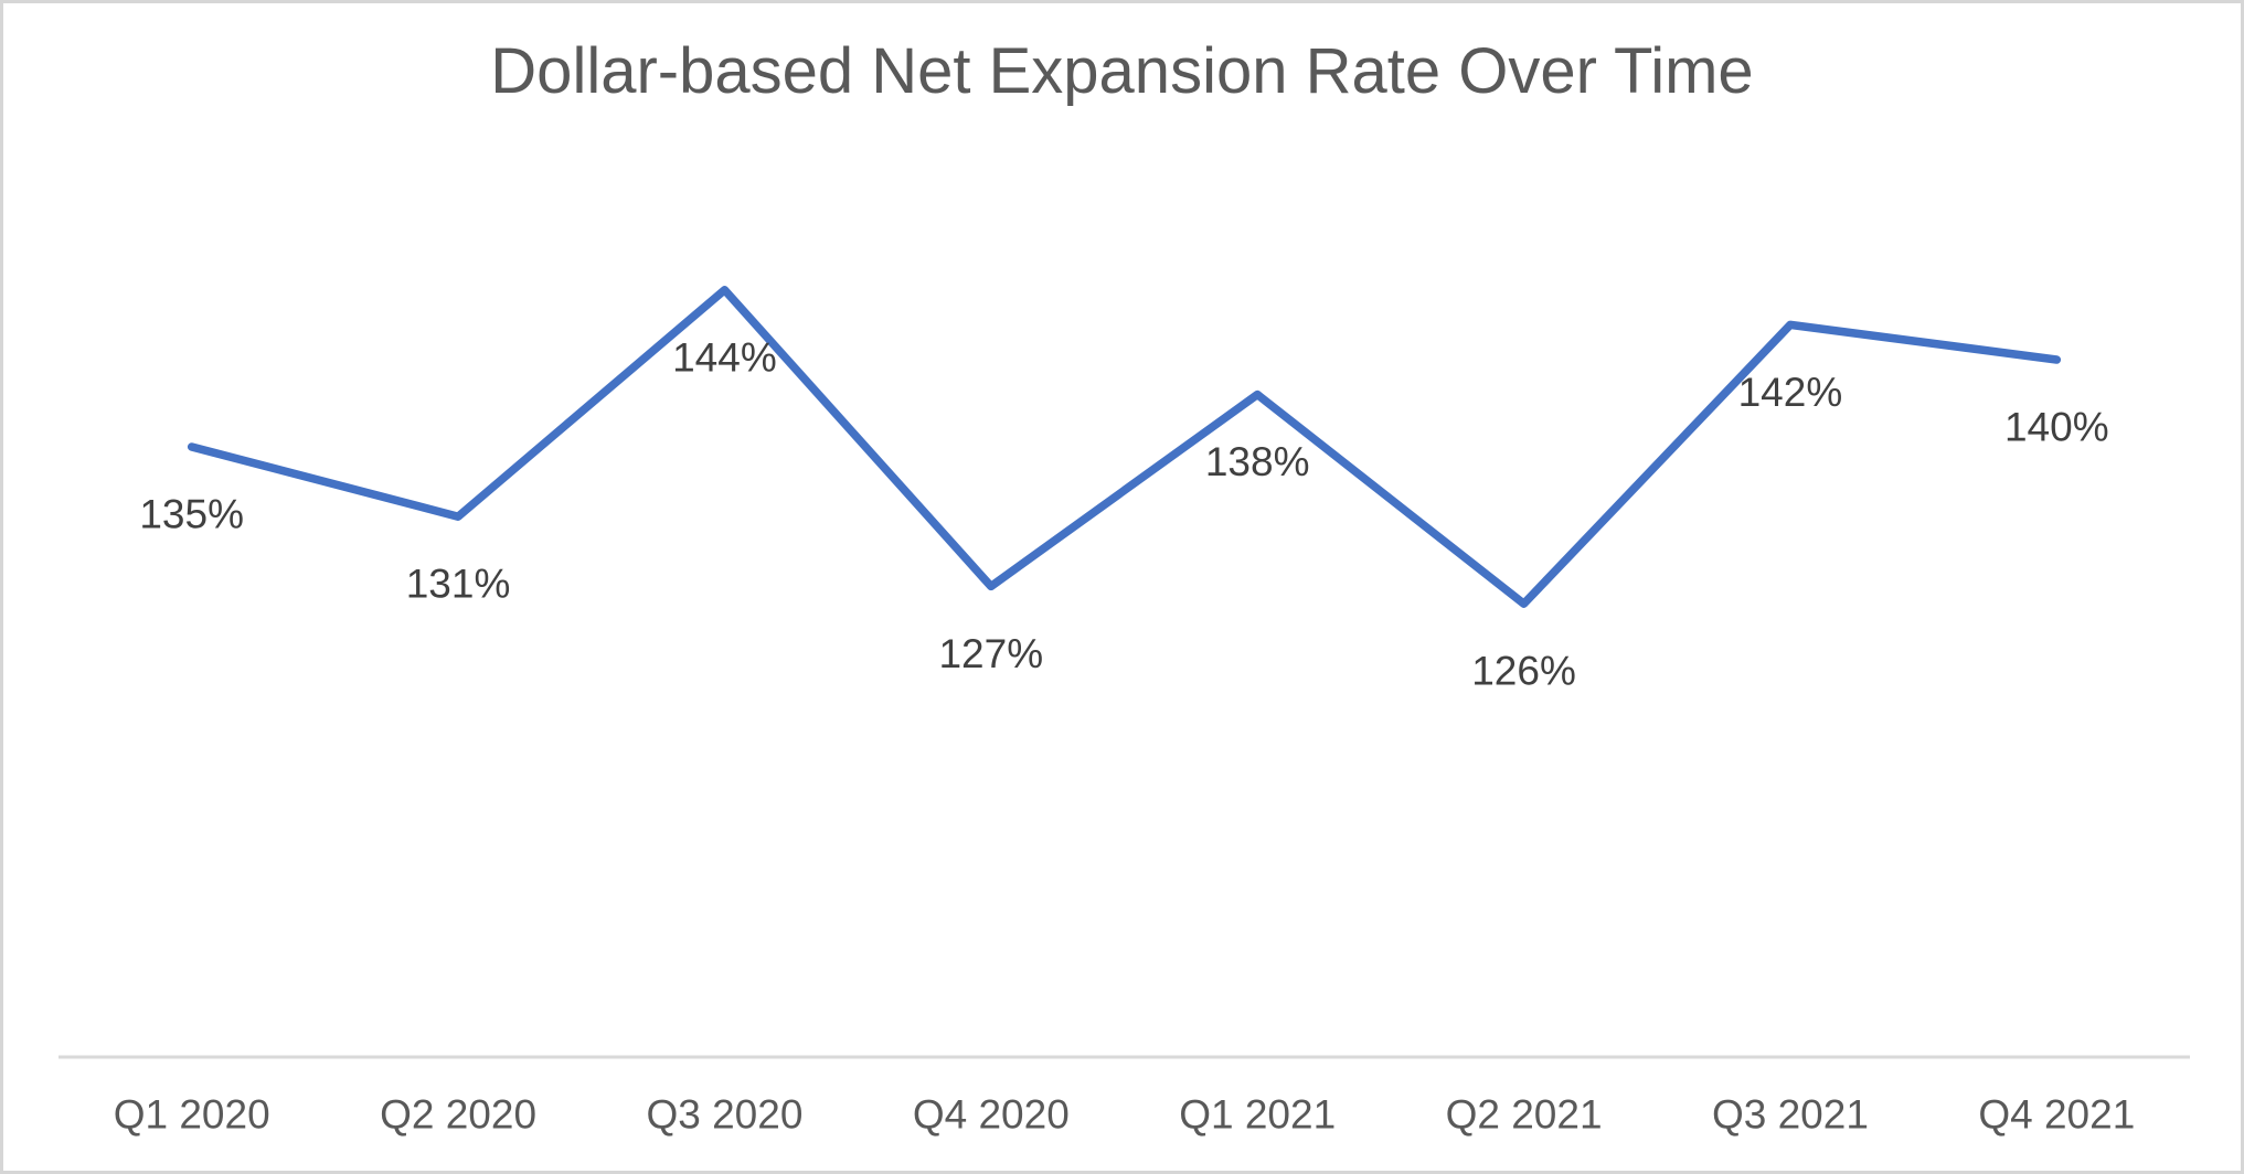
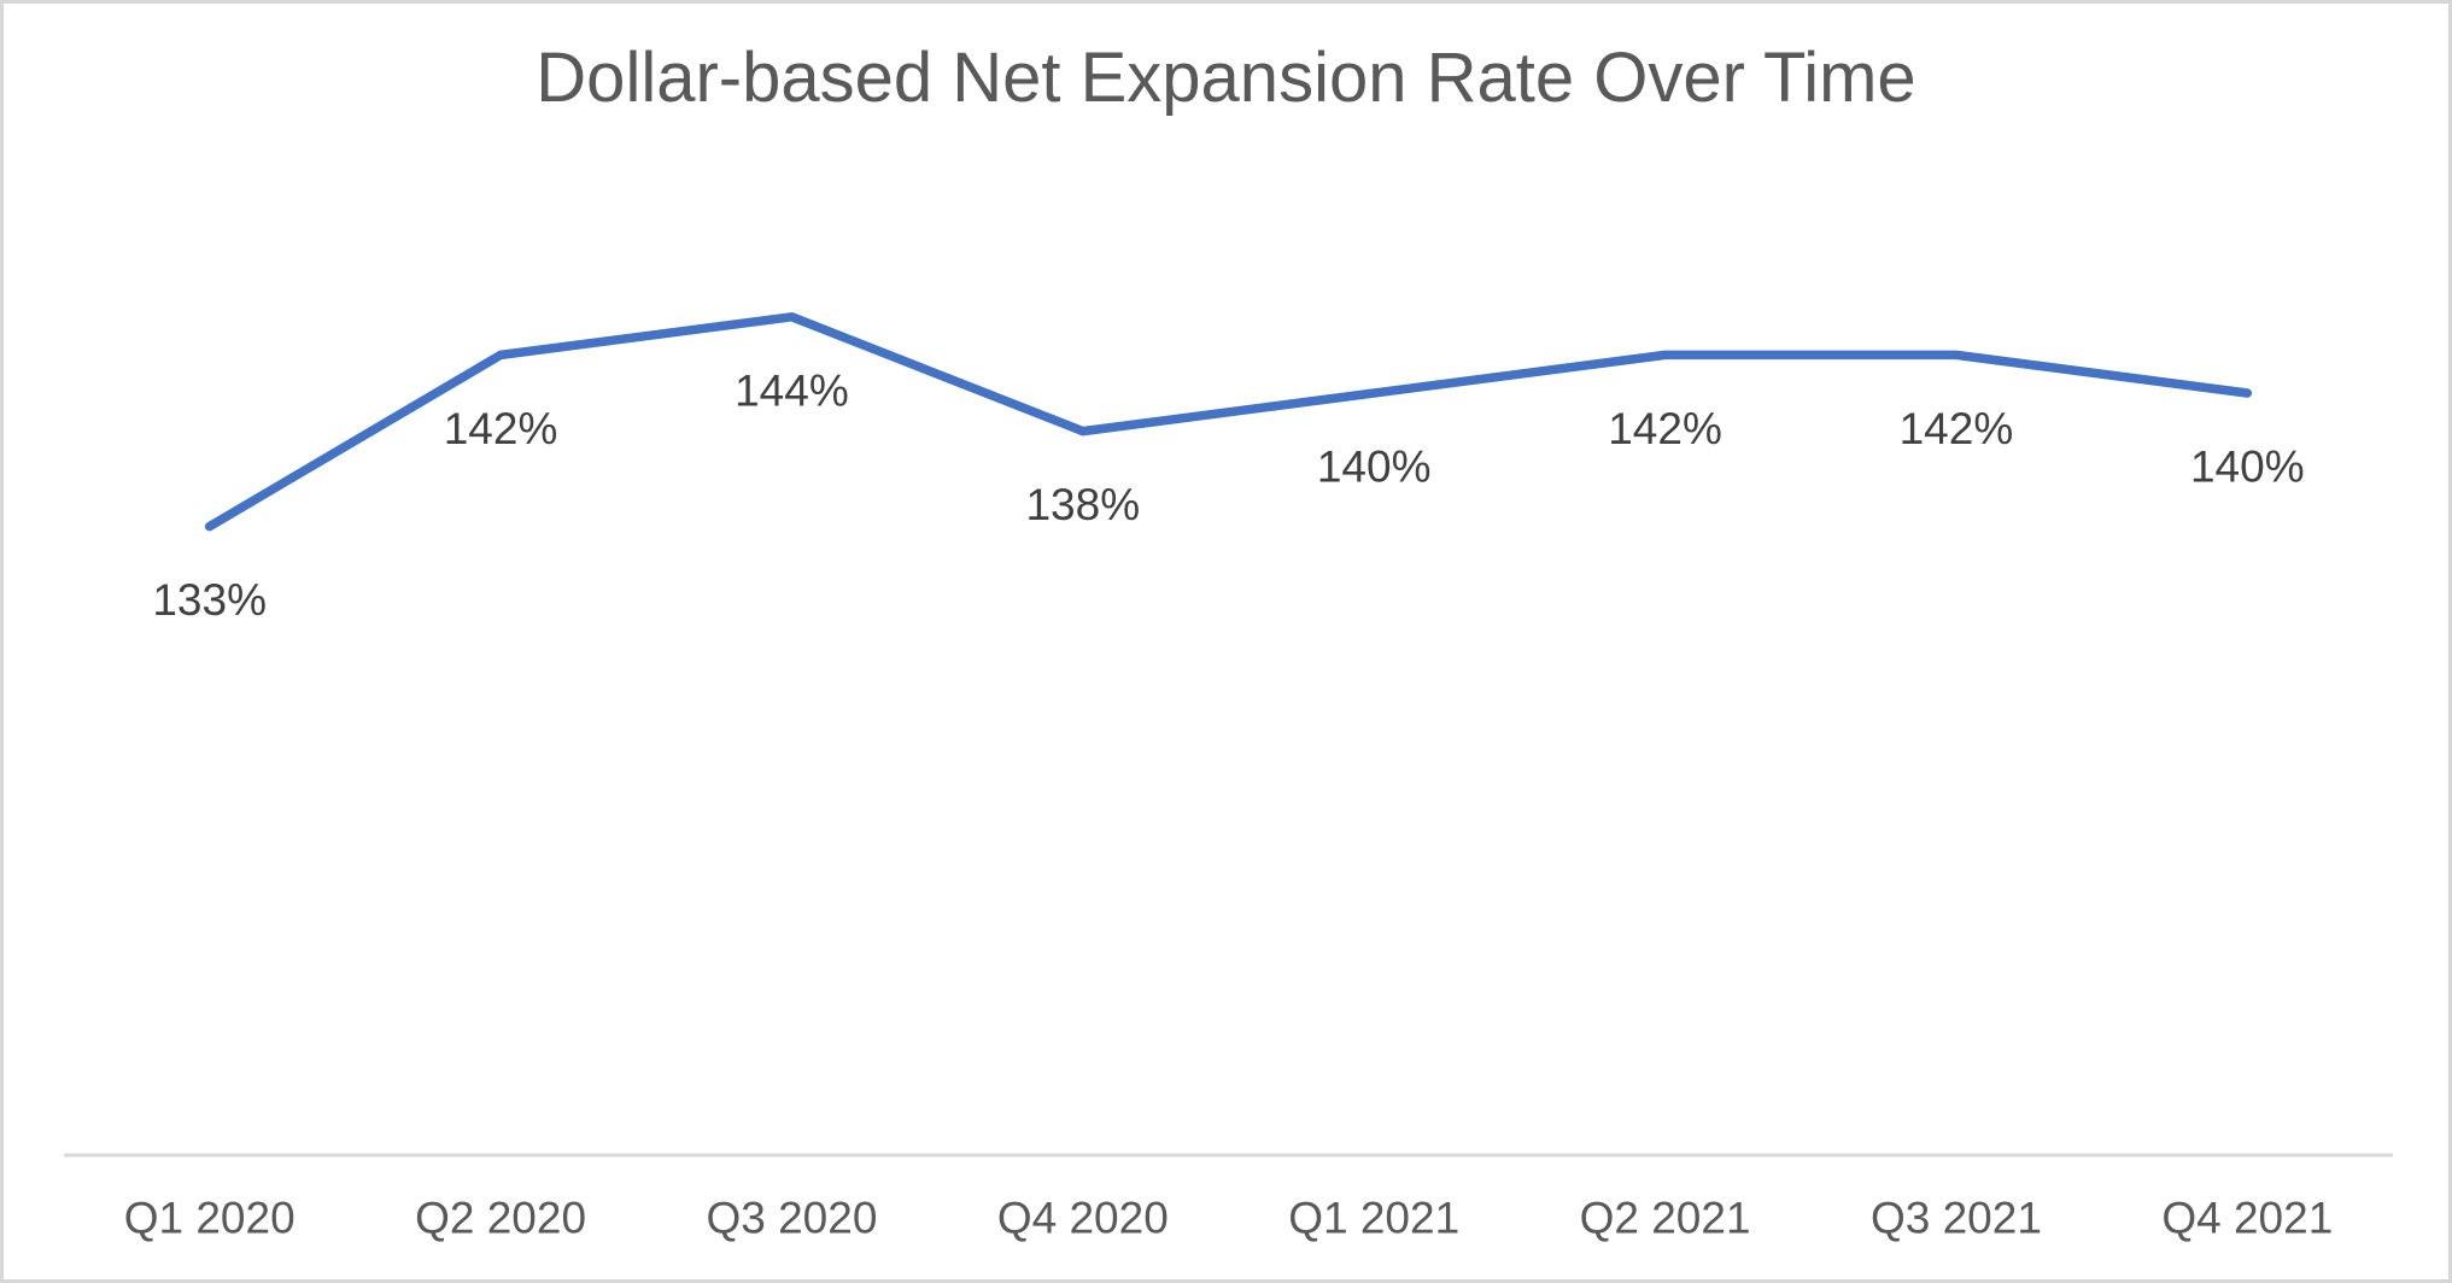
Q1 2020: 135% -> 133%
Q2 2020: 131% -> 142%
Q4 2020: 127% -> 138%
Q1 2021: 138% -> 140%
Q2 2021: 126% -> 142%
